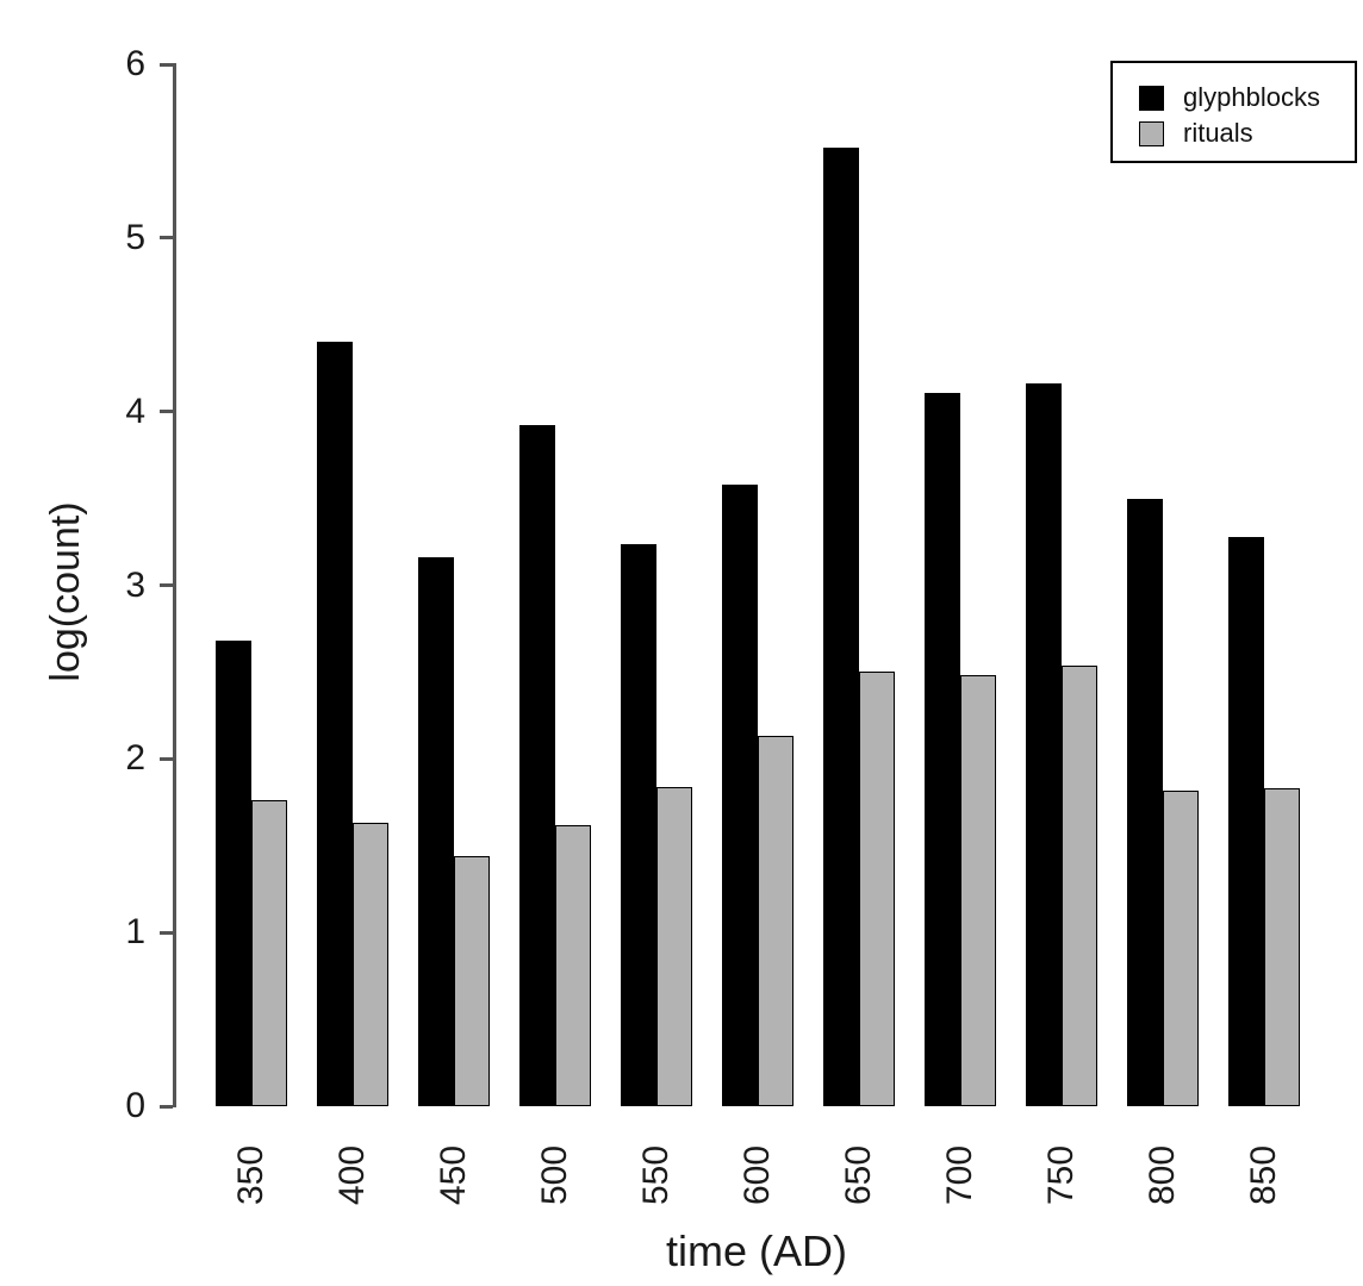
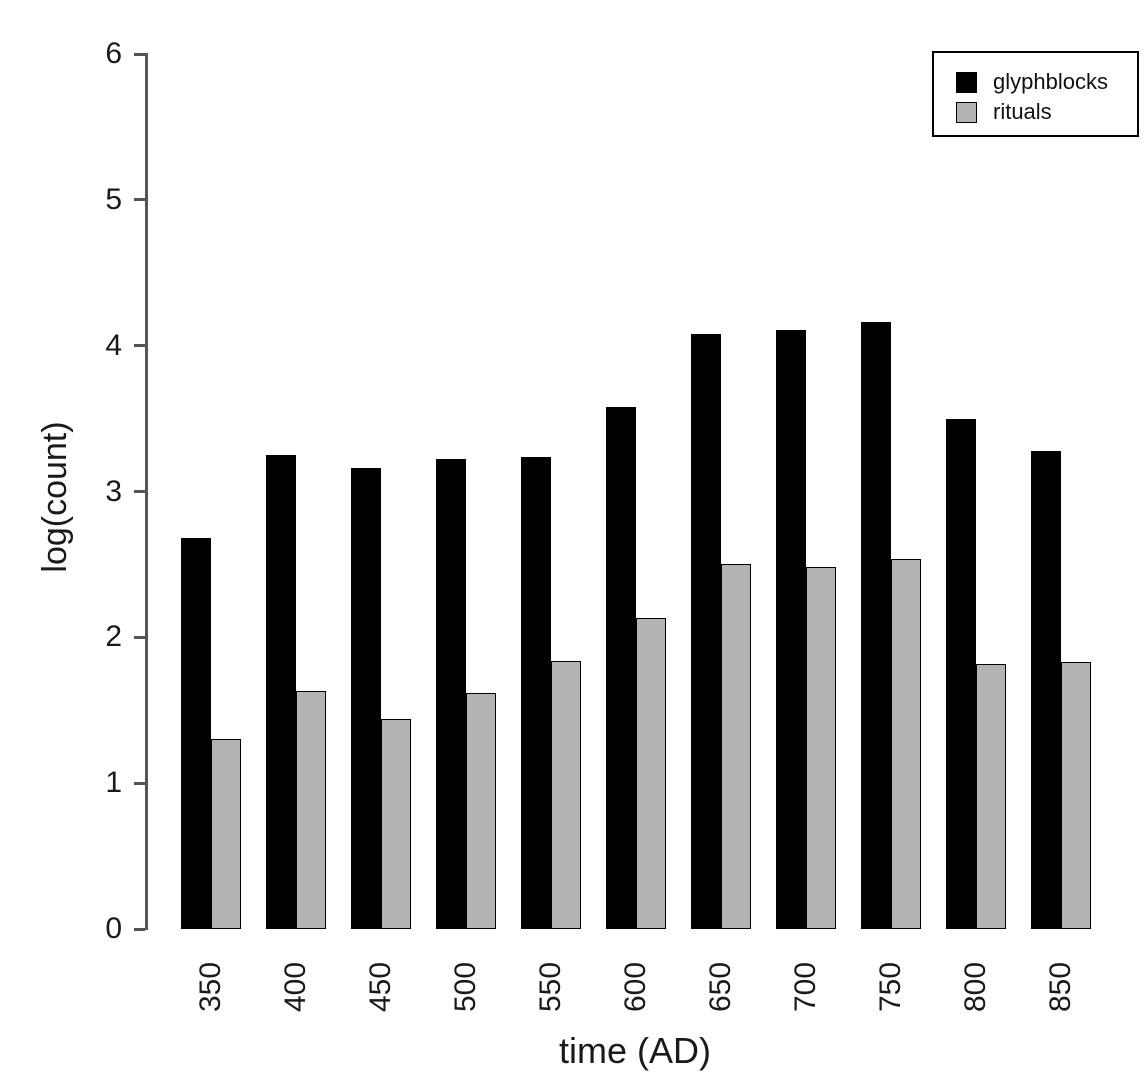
rituals/350: 1.76 -> 1.30
glyphblocks/400: 4.40 -> 3.25
glyphblocks/500: 3.92 -> 3.22
glyphblocks/650: 5.52 -> 4.08
